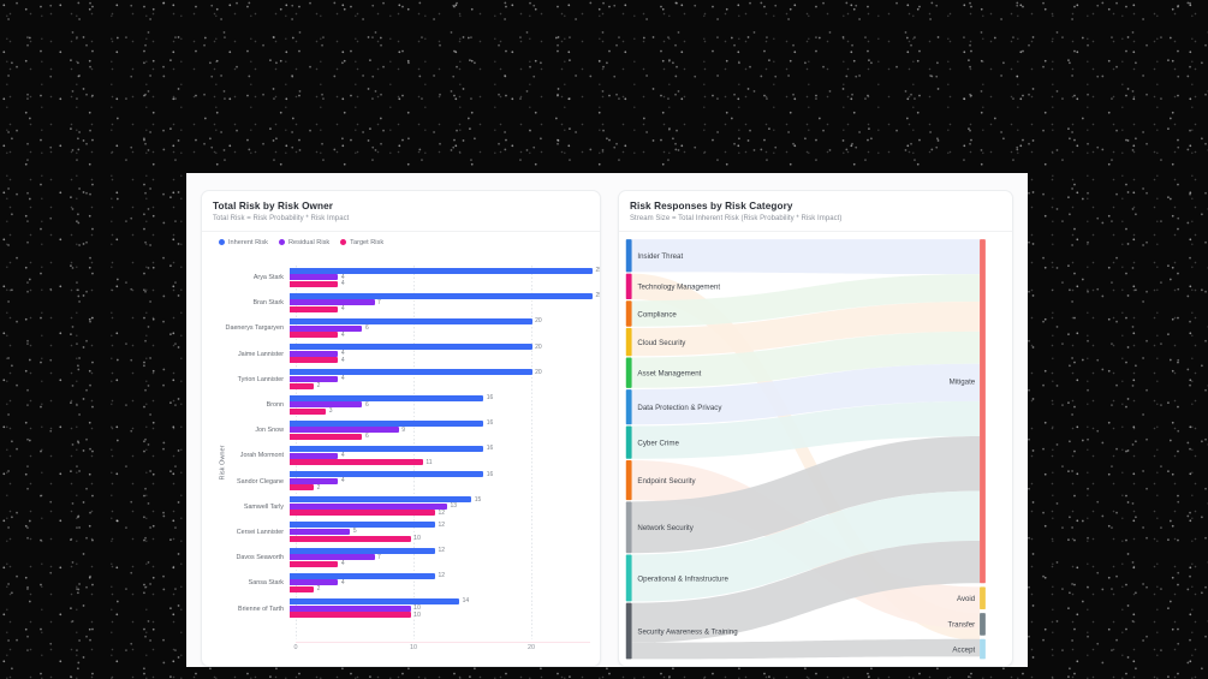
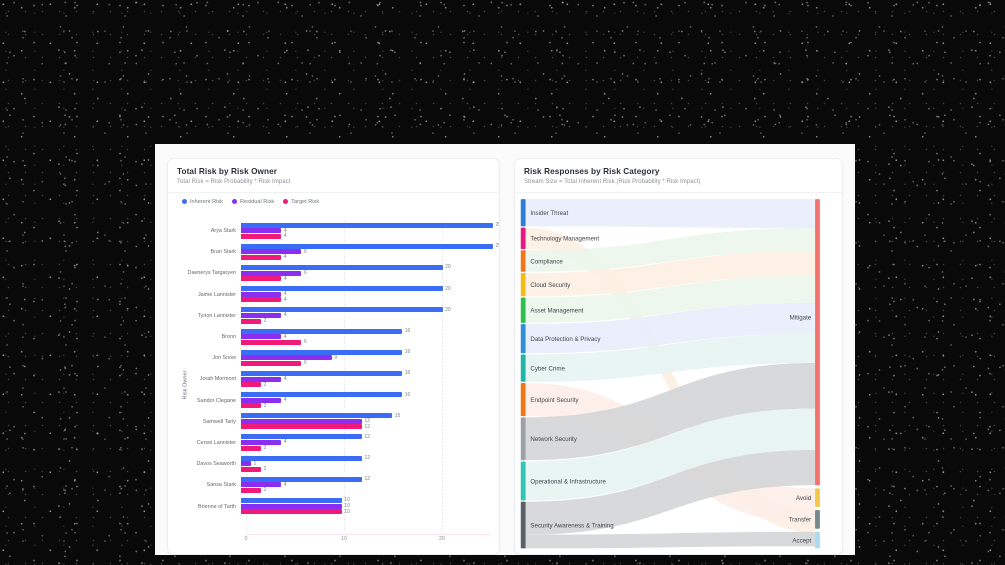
Total Risk by Risk Owner/Residual Risk/Bran Stark: 7 -> 6
Total Risk by Risk Owner/Residual Risk/Bronn: 6 -> 4
Total Risk by Risk Owner/Target Risk/Bronn: 3 -> 6
Total Risk by Risk Owner/Target Risk/Jorah Mormont: 11 -> 2
Total Risk by Risk Owner/Residual Risk/Samwell Tarly: 13 -> 12
Total Risk by Risk Owner/Residual Risk/Cersei Lannister: 5 -> 4
Total Risk by Risk Owner/Target Risk/Cersei Lannister: 10 -> 2
Total Risk by Risk Owner/Residual Risk/Davos Seaworth: 7 -> 1
Total Risk by Risk Owner/Target Risk/Davos Seaworth: 4 -> 2
Total Risk by Risk Owner/Inherent Risk/Brienne of Tarth: 14 -> 10
